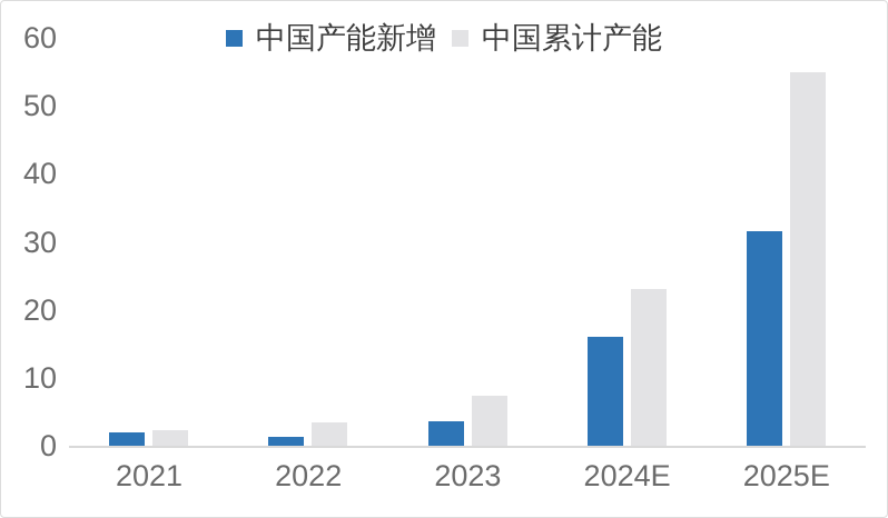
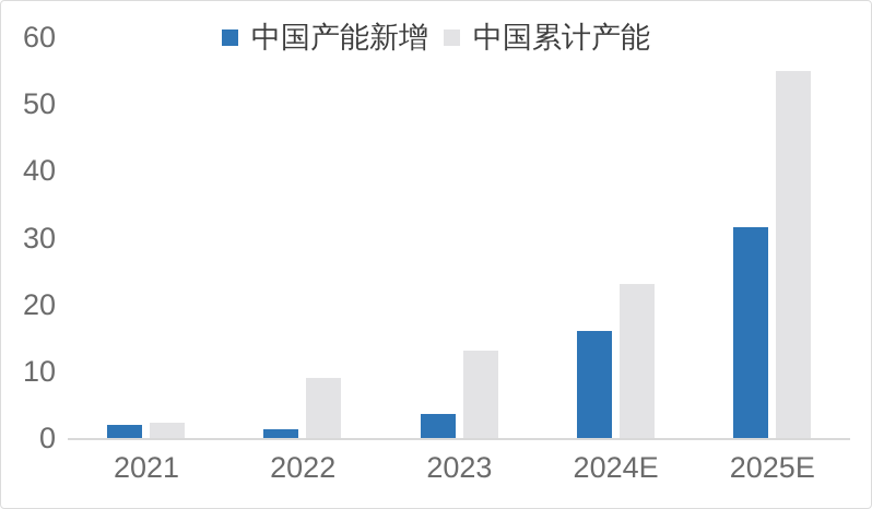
中国累计产能/2022: 4 -> 9
中国累计产能/2023: 7 -> 13
